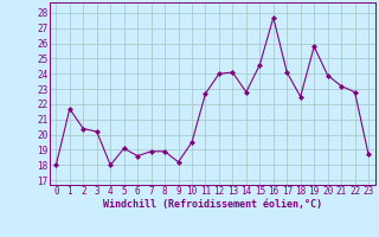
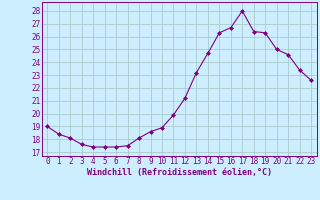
0: 18.0 -> 19.0
1: 21.7 -> 18.4
2: 20.4 -> 18.1
3: 20.2 -> 17.6
4: 18.0 -> 17.4
5: 19.1 -> 17.4
6: 18.6 -> 17.4
7: 18.9 -> 17.5
8: 18.9 -> 18.1
9: 18.2 -> 18.6
10: 19.5 -> 18.9
11: 22.7 -> 19.9
12: 24.0 -> 21.2
13: 24.1 -> 23.2
14: 22.8 -> 24.7
15: 24.6 -> 26.3
16: 27.7 -> 26.7
17: 24.1 -> 28.0
18: 22.5 -> 26.4
19: 25.8 -> 26.3
20: 23.9 -> 25.0
21: 23.2 -> 24.6
22: 22.8 -> 23.4
23: 18.7 -> 22.6
